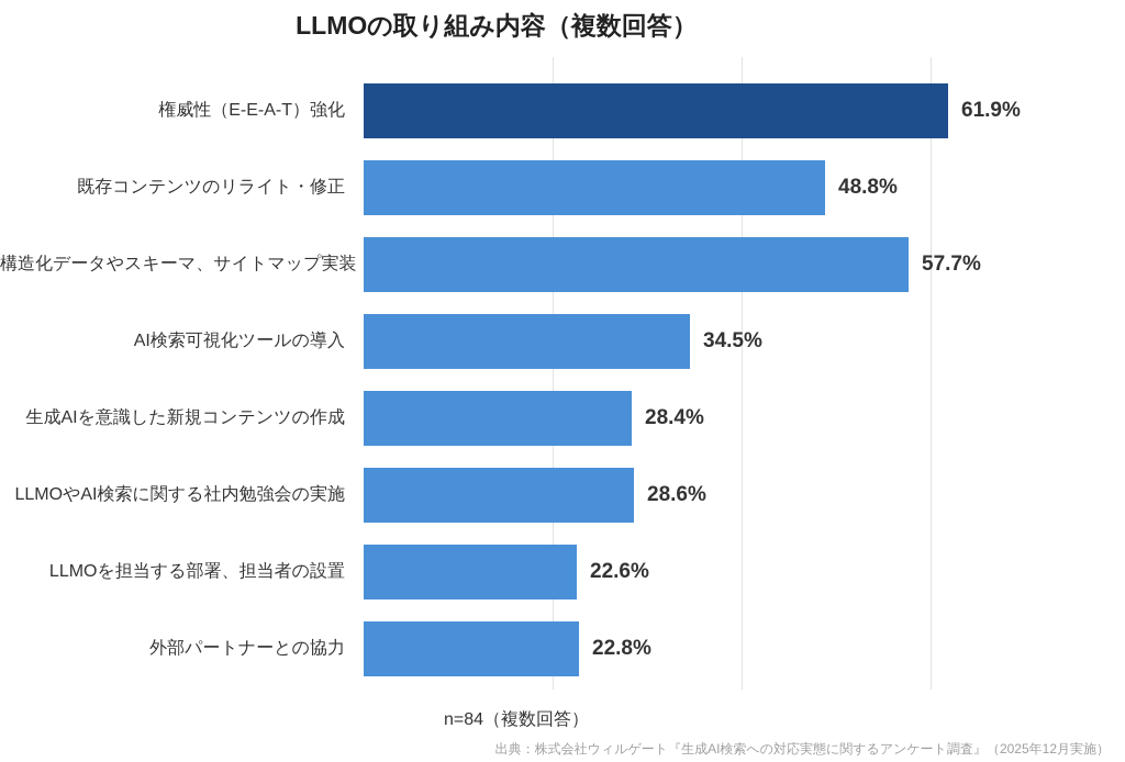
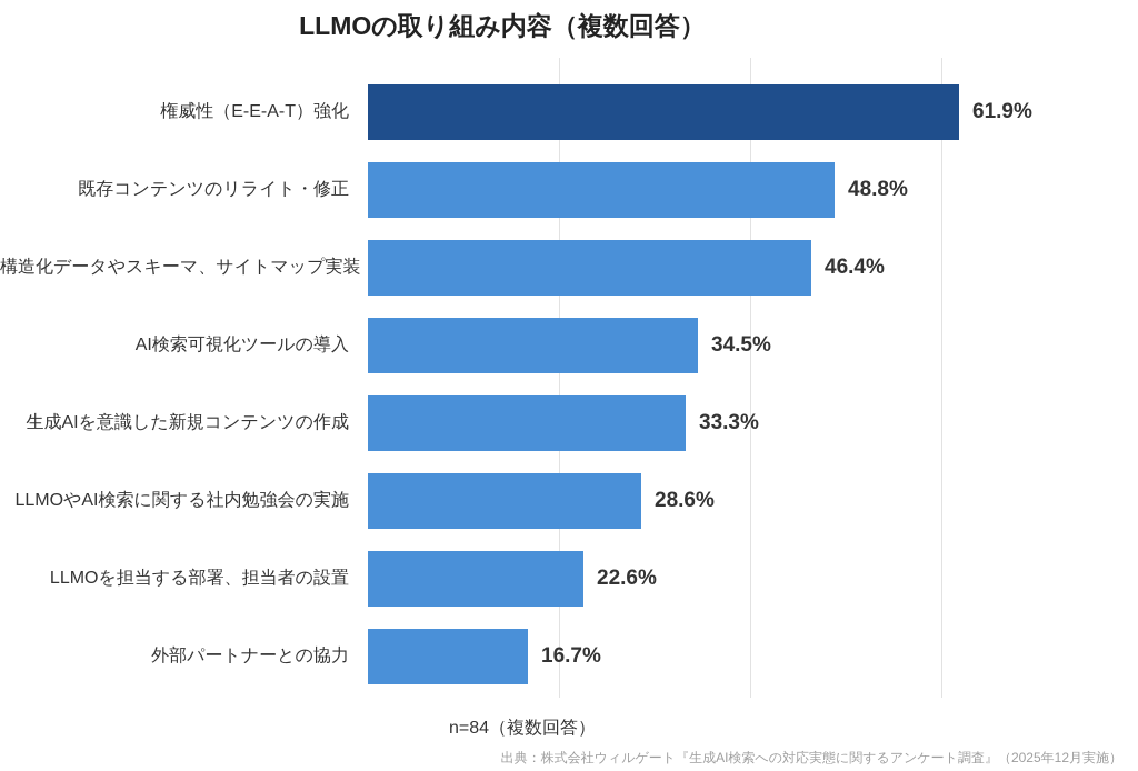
構造化データやスキーマ、サイトマップ実装: 57.7% -> 46.4%
生成AIを意識した新規コンテンツの作成: 28.4% -> 33.3%
外部パートナーとの協力: 22.8% -> 16.7%
